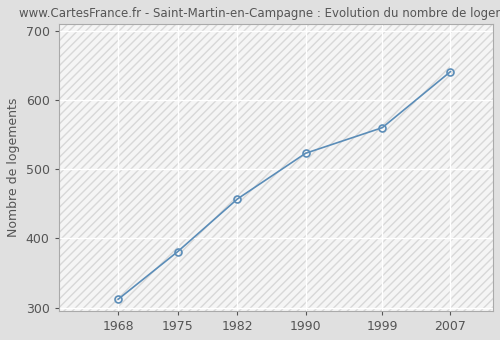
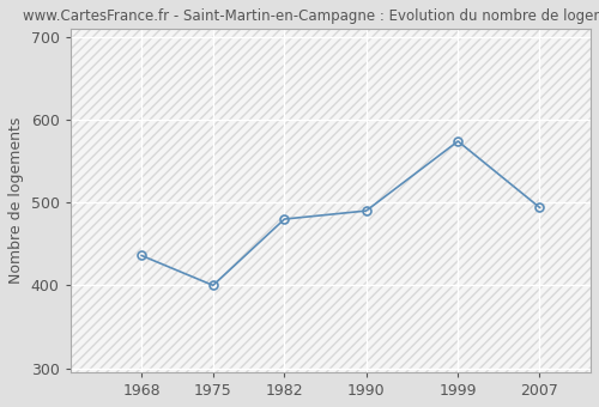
1968: 312 -> 436
1975: 381 -> 400
1982: 457 -> 480
1990: 523 -> 490
1999: 560 -> 574
2007: 641 -> 494
